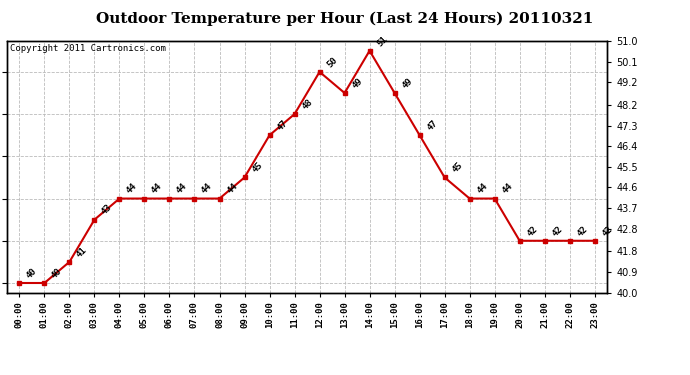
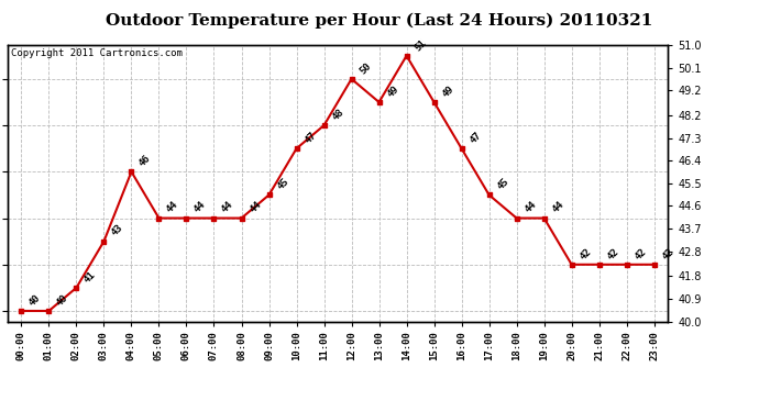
04:00: 44 -> 46
